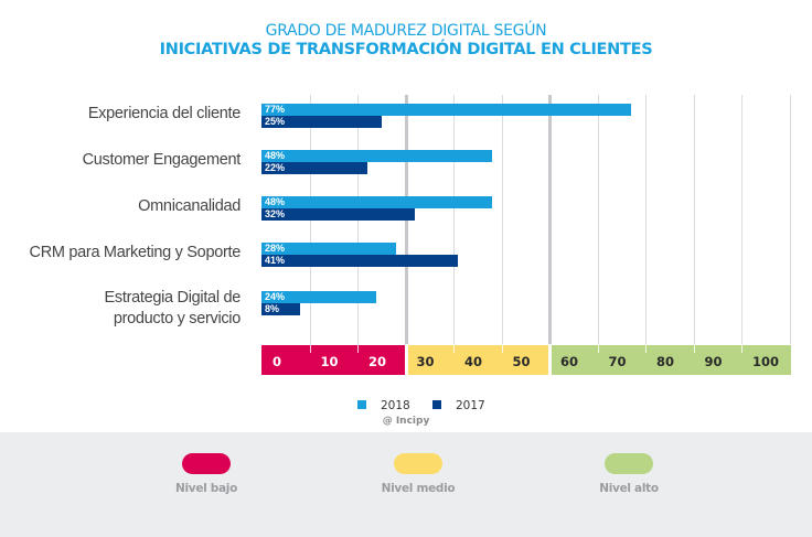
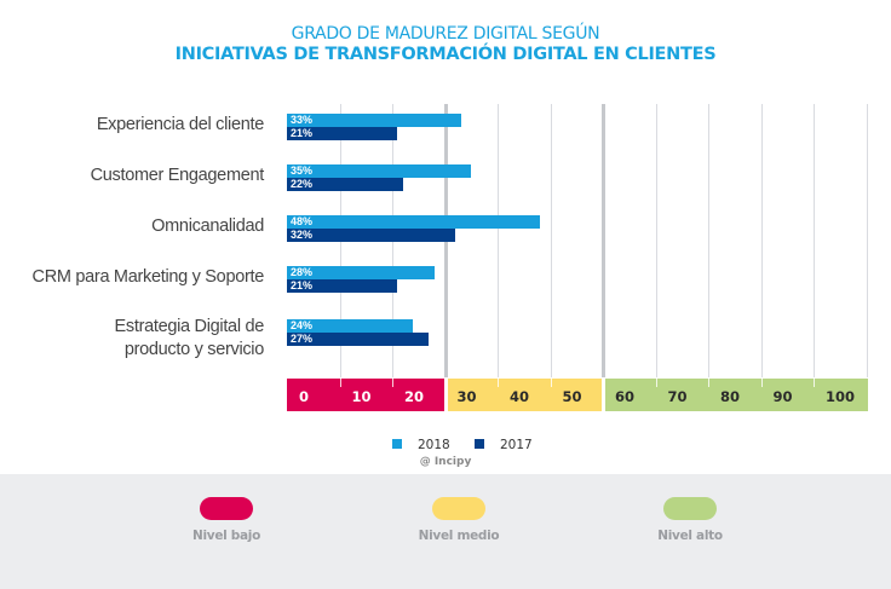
2018/Experiencia del cliente: 77% -> 33%
2017/Experiencia del cliente: 25% -> 21%
2018/Customer Engagement: 48% -> 35%
2017/CRM para Marketing y Soporte: 41% -> 21%
2017/Estrategia Digital de producto y servicio: 8% -> 27%
